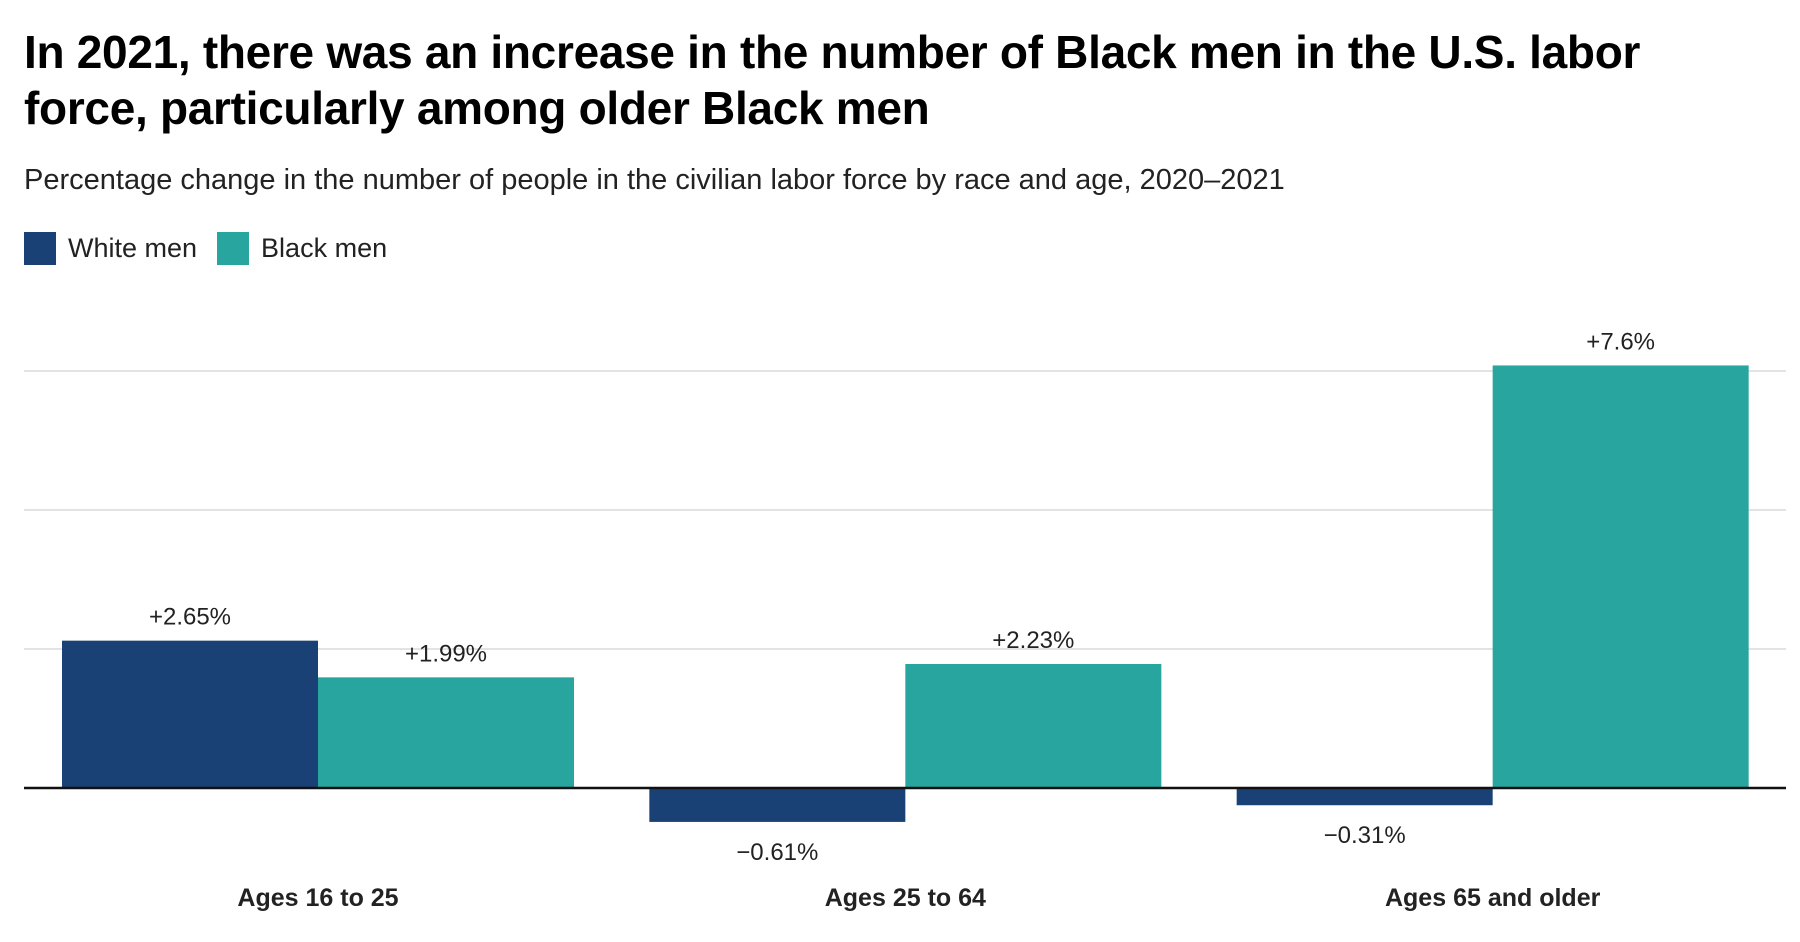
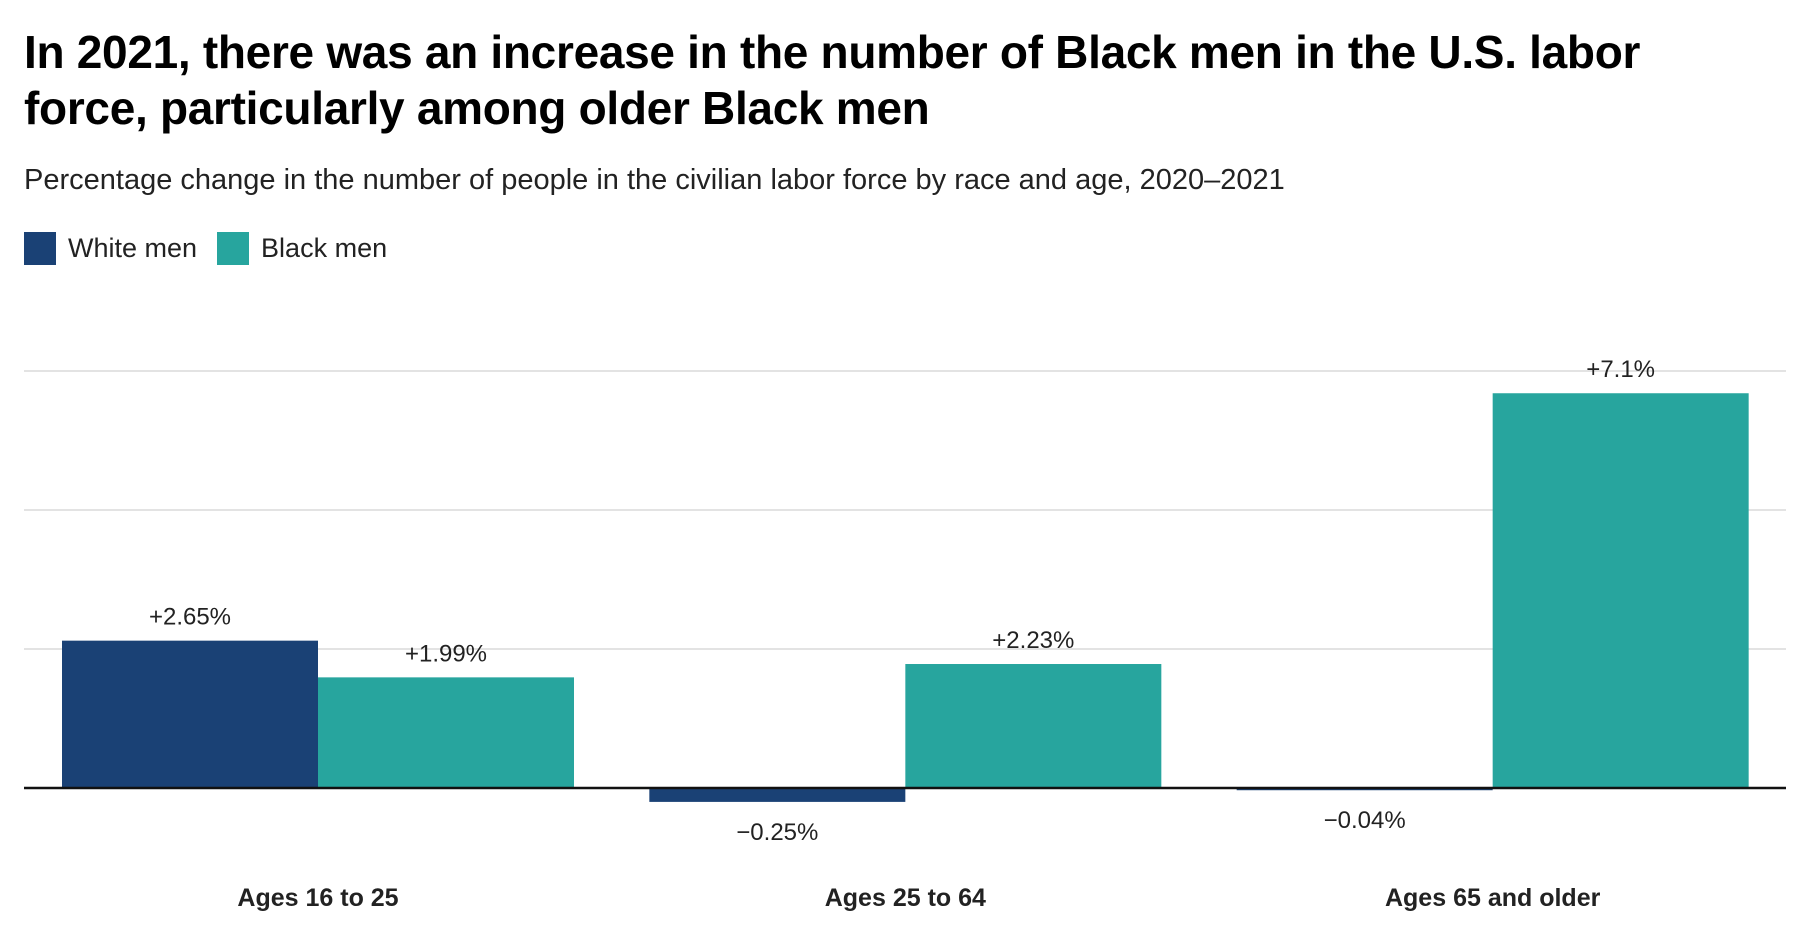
White men/Ages 25 to 64: −0.61% -> −0.25%
White men/Ages 65 and older: −0.31% -> −0.04%
Black men/Ages 65 and older: +7.6% -> +7.1%
